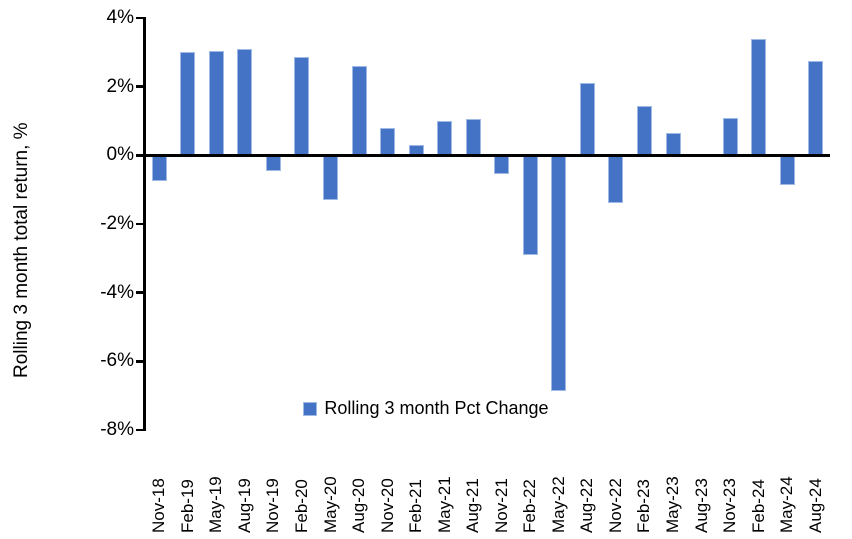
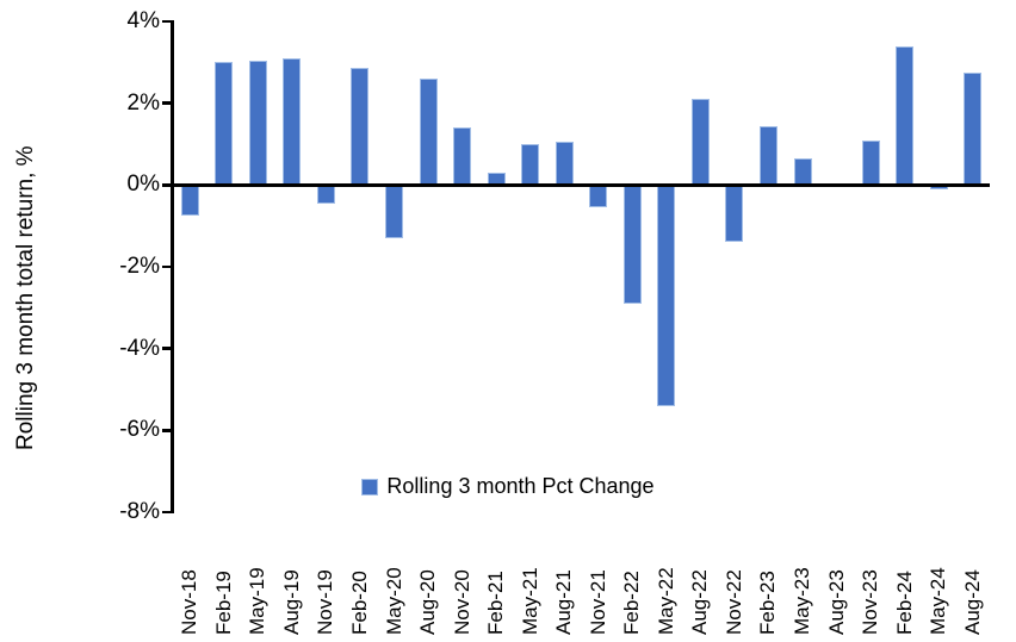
Nov-20: 0.8% -> 1.4%
May-22: -6.8% -> -5.4%
May-24: -0.8% -> -0.1%
